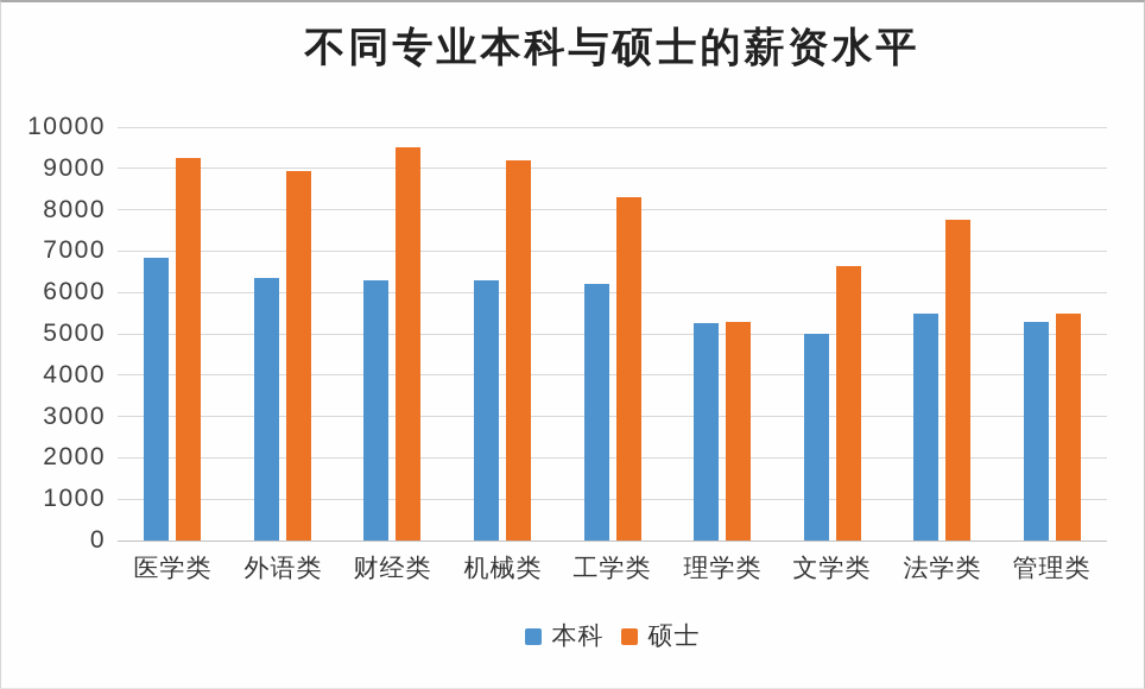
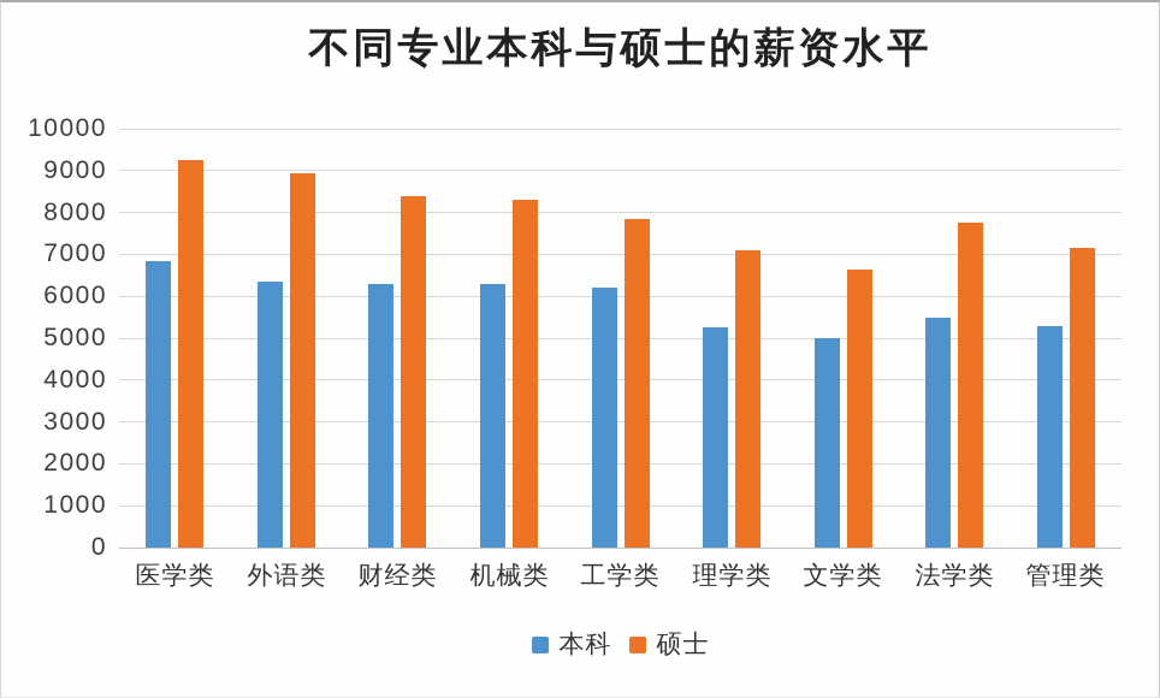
硕士/财经类: 9500 -> 8400
硕士/机械类: 9200 -> 8300
硕士/工学类: 8300 -> 7800
硕士/理学类: 5300 -> 7100
硕士/管理类: 5500 -> 7200
